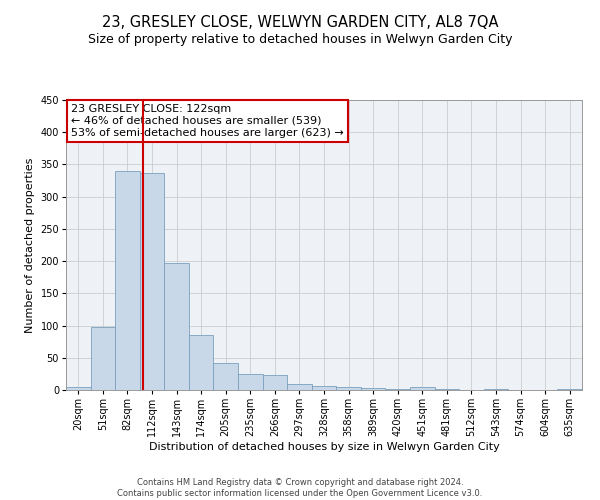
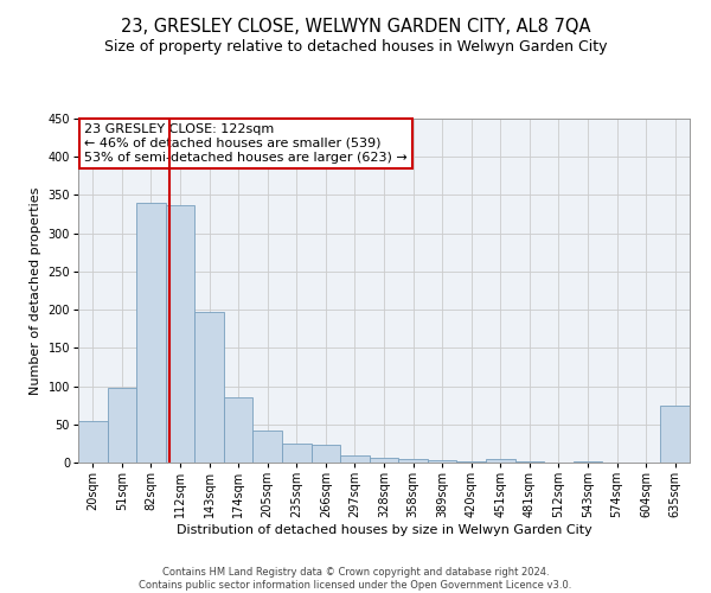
20sqm: 5 -> 54
635sqm: 2 -> 74
